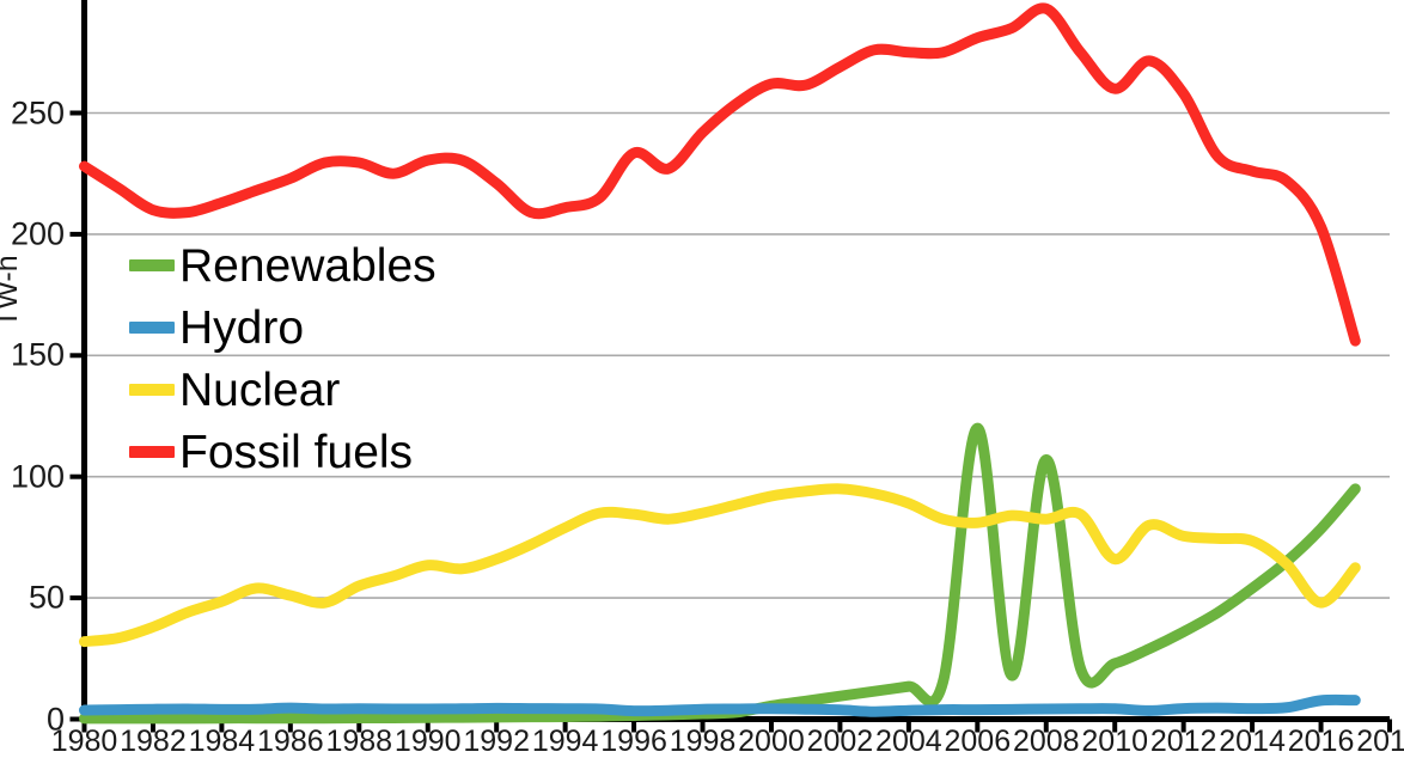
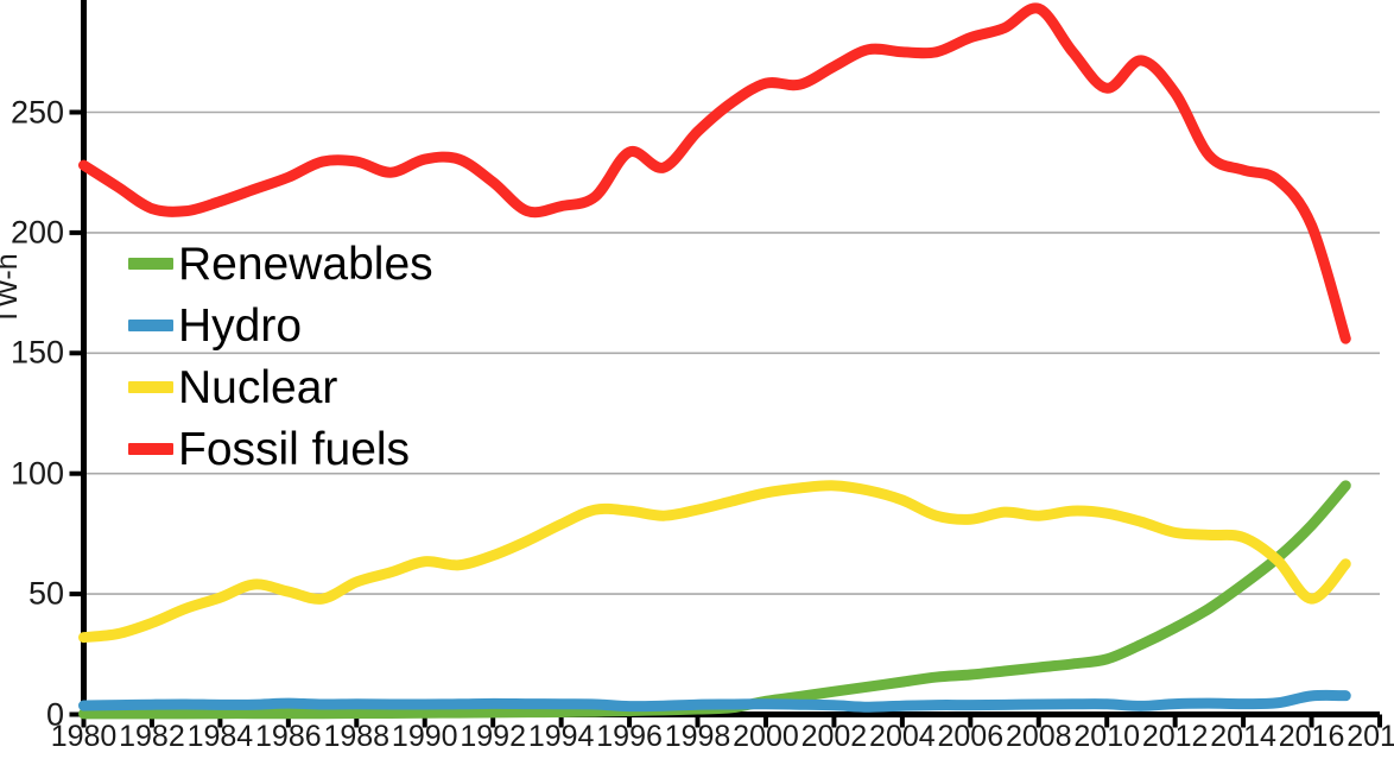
Renewables/2006: 120 -> 16
Renewables/2008: 107 -> 20
Nuclear/2010: 66 -> 84
